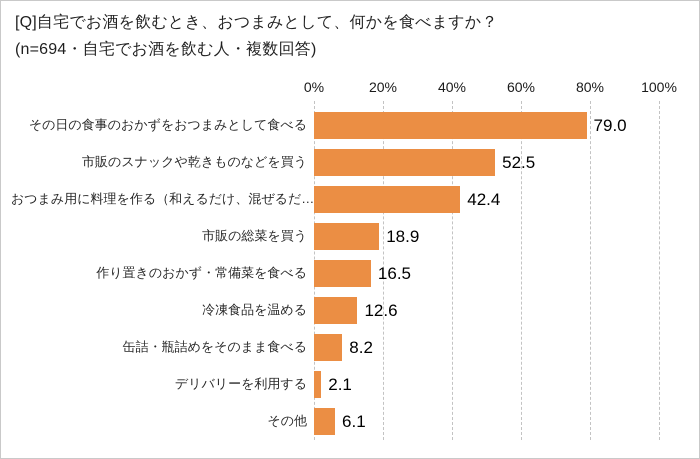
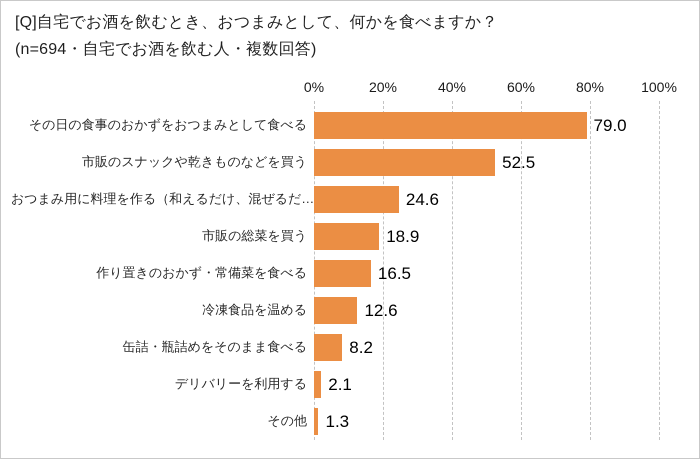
おつまみ用に料理を作る（和えるだけ、混ぜるだ…: 42.4 -> 24.6
その他: 6.1 -> 1.3
